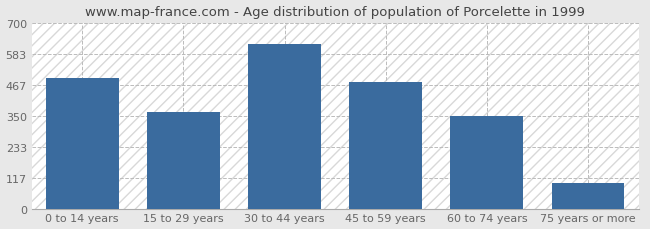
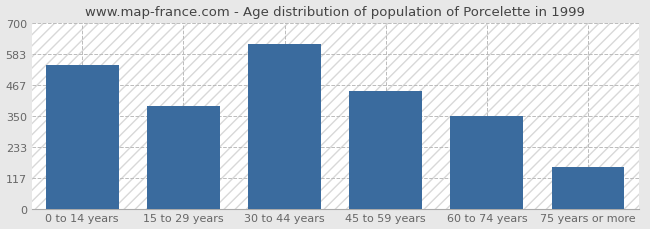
0 to 14 years: 492 -> 540
15 to 29 years: 363 -> 385
45 to 59 years: 478 -> 445
75 years or more: 98 -> 155
